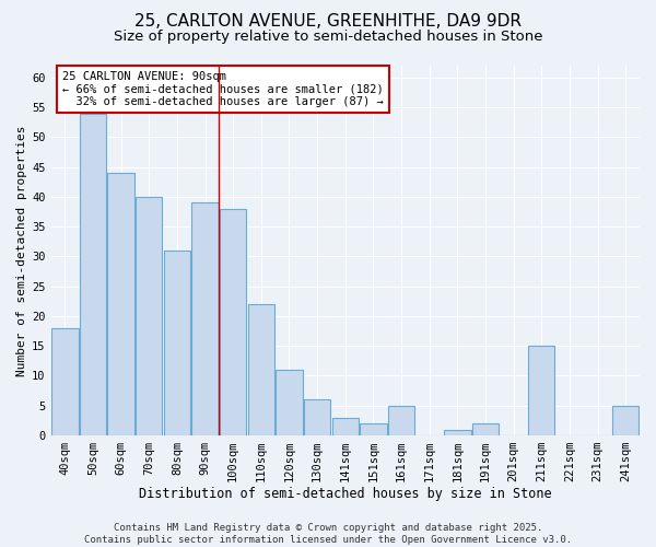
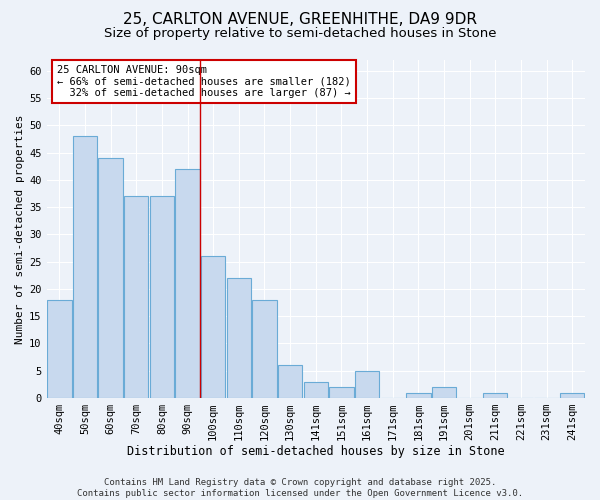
50sqm: 54 -> 48
70sqm: 40 -> 37
80sqm: 31 -> 37
90sqm: 39 -> 42
100sqm: 38 -> 26
120sqm: 11 -> 18
211sqm: 15 -> 1
241sqm: 5 -> 1
